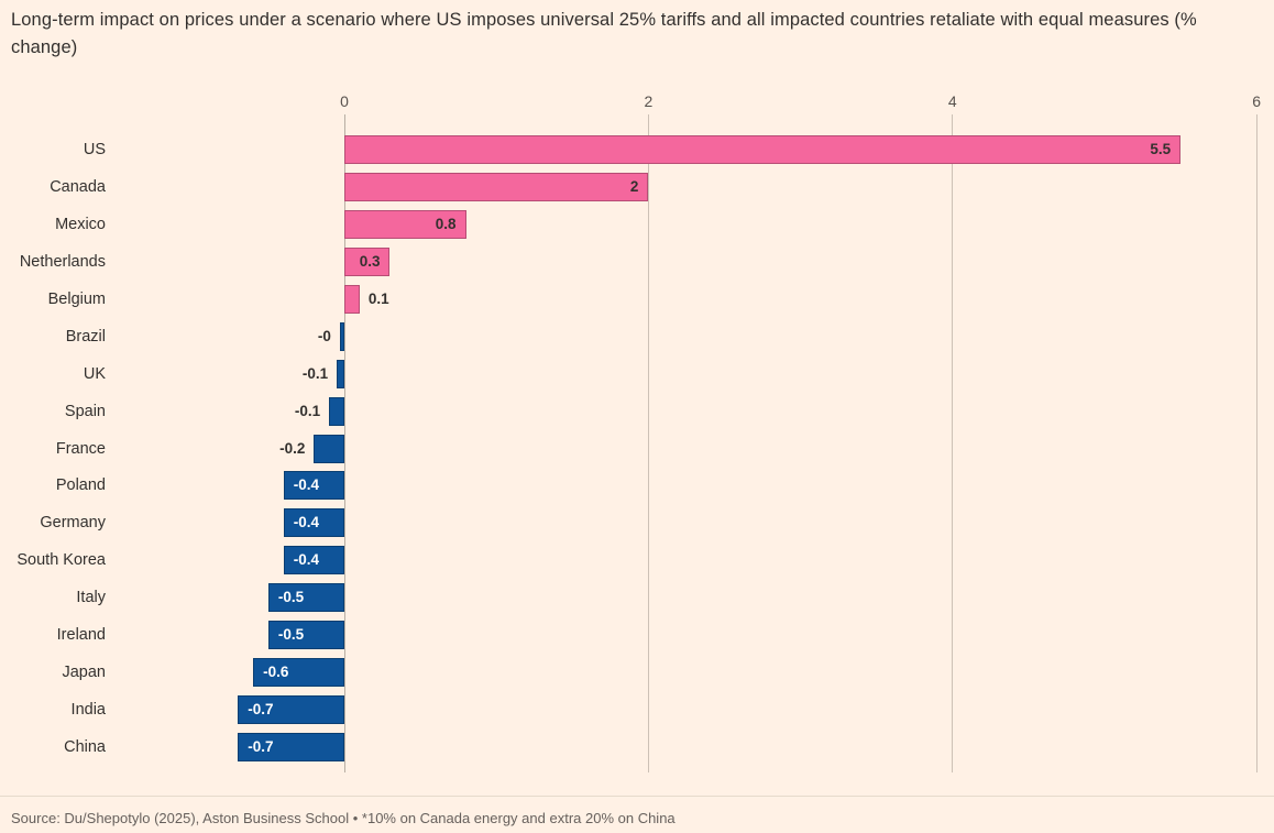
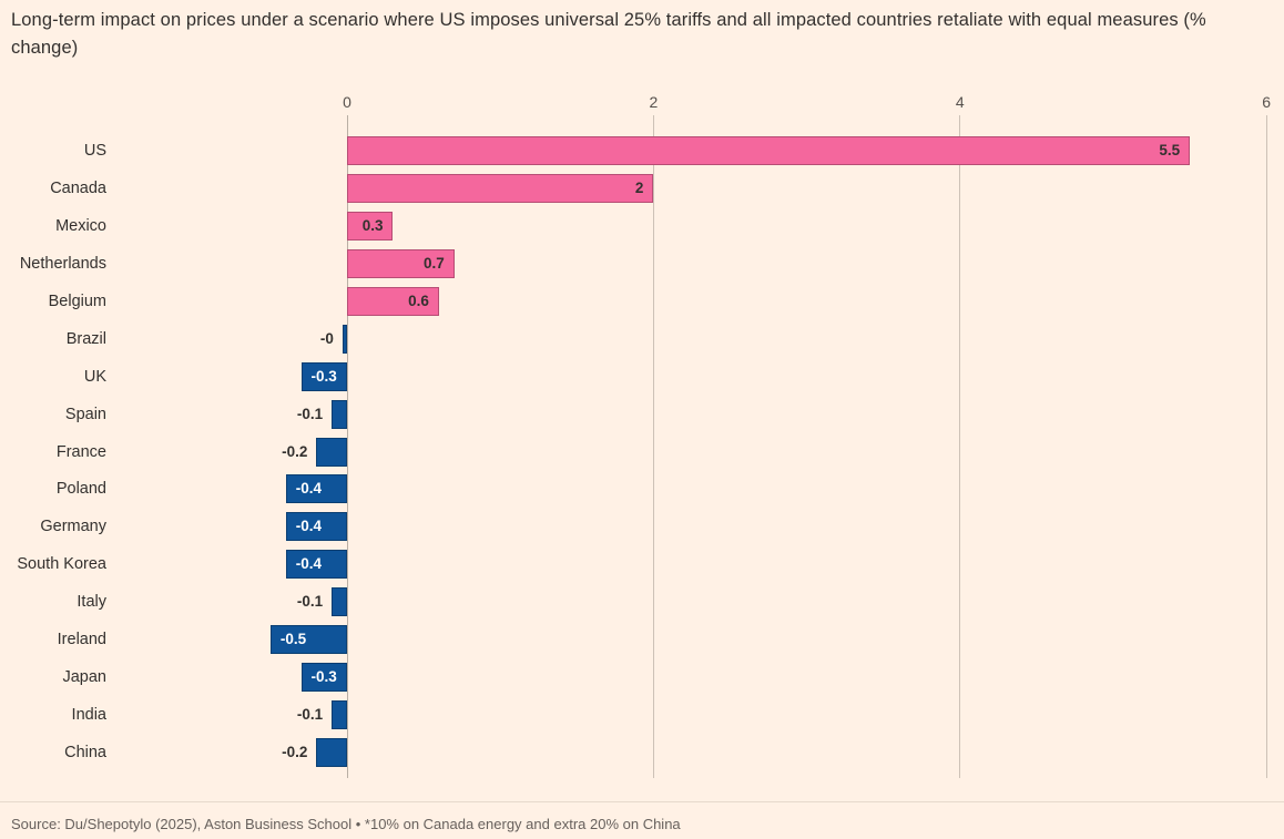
Mexico: 0.8 -> 0.3
Netherlands: 0.3 -> 0.7
Belgium: 0.1 -> 0.6
UK: -0.1 -> -0.3
Italy: -0.5 -> -0.1
Japan: -0.6 -> -0.3
India: -0.7 -> -0.1
China: -0.7 -> -0.2
